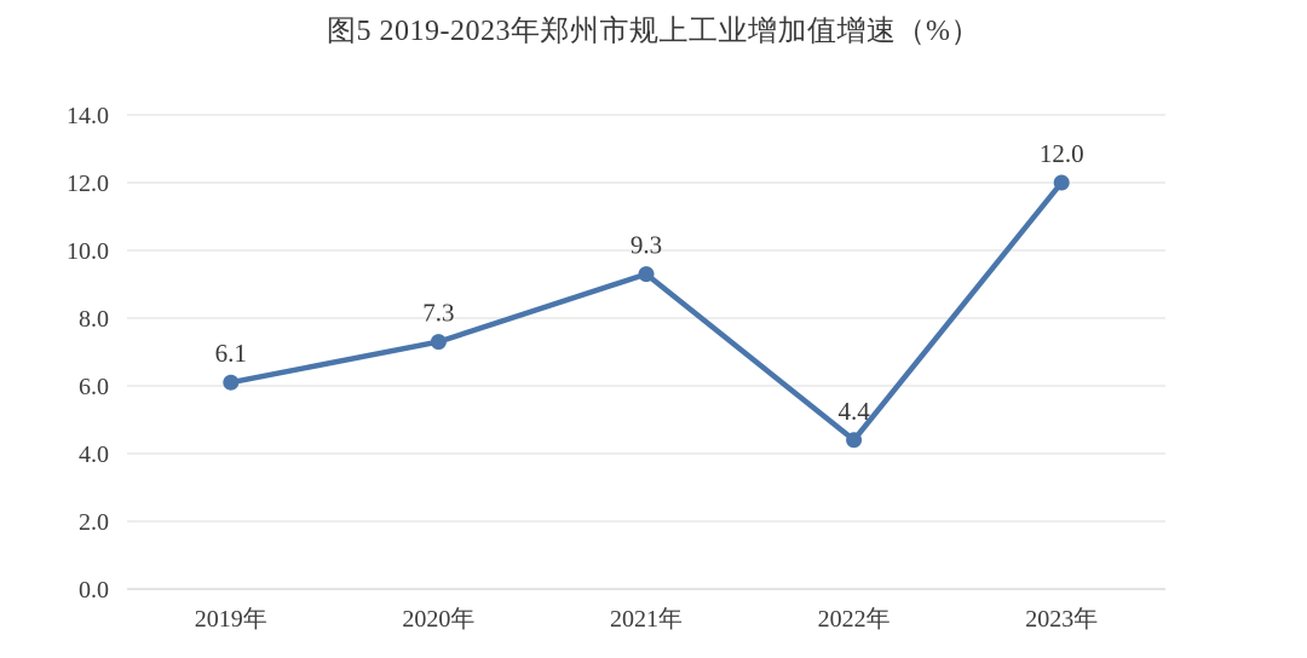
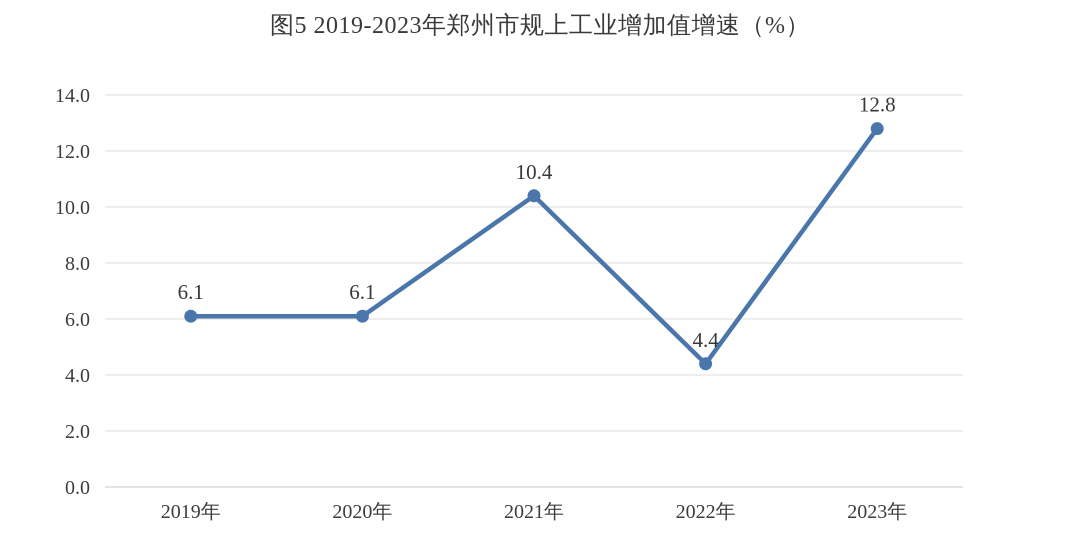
2020年: 7.3 -> 6.1
2021年: 9.3 -> 10.4
2023年: 12.0 -> 12.8
